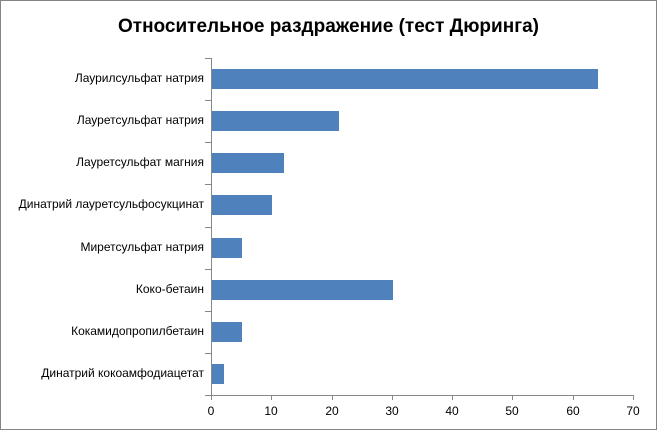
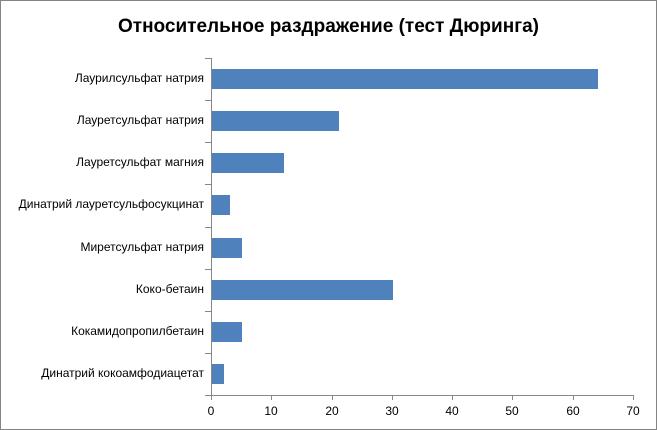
Динатрий лауретсульфосукцинат: 10 -> 3
